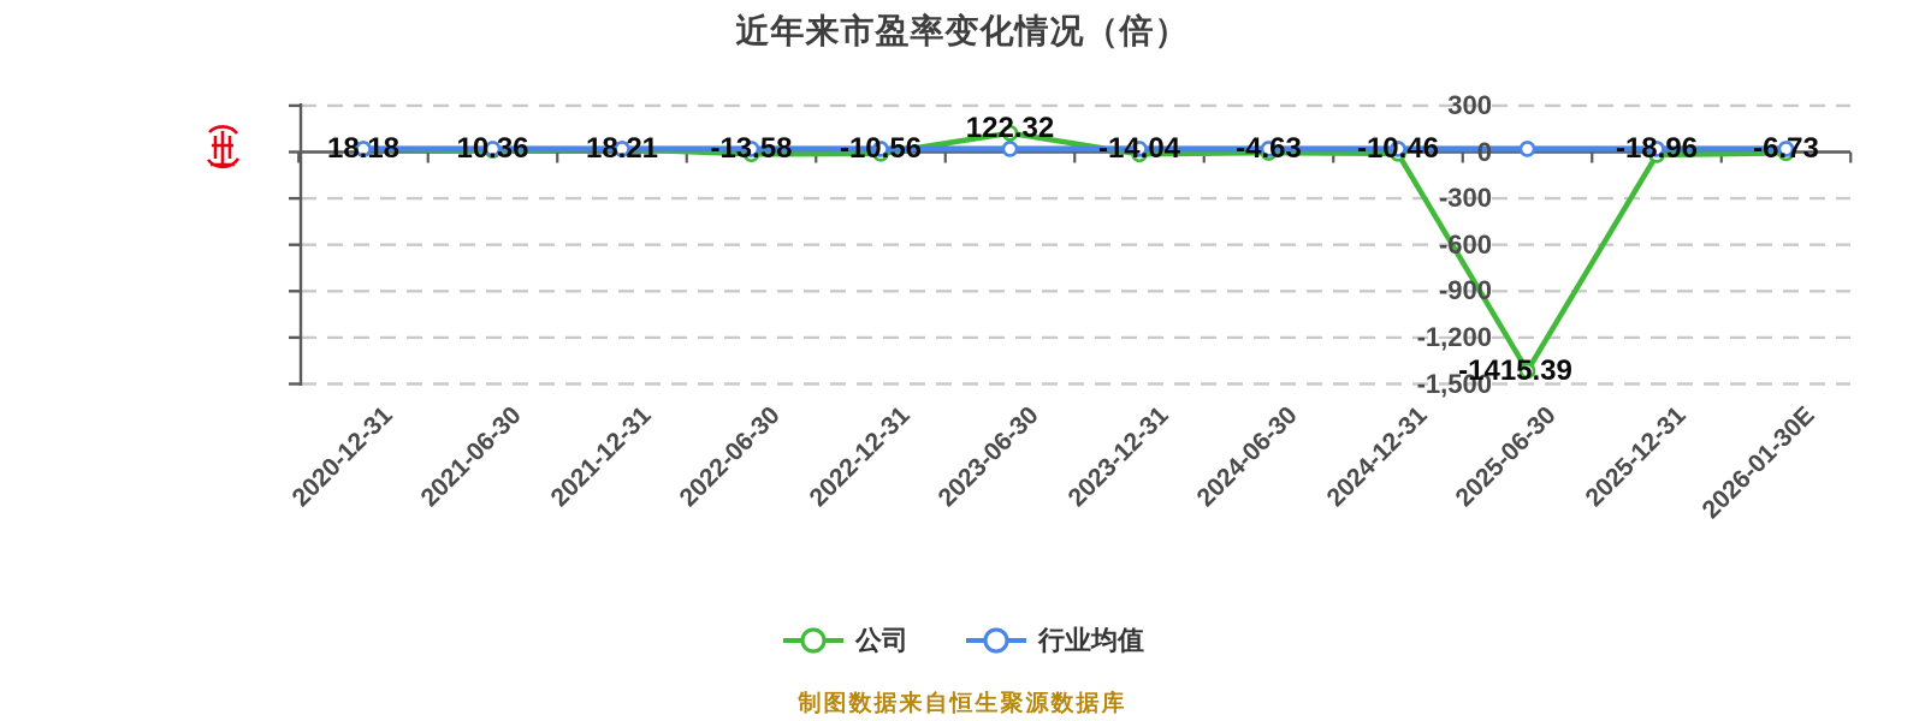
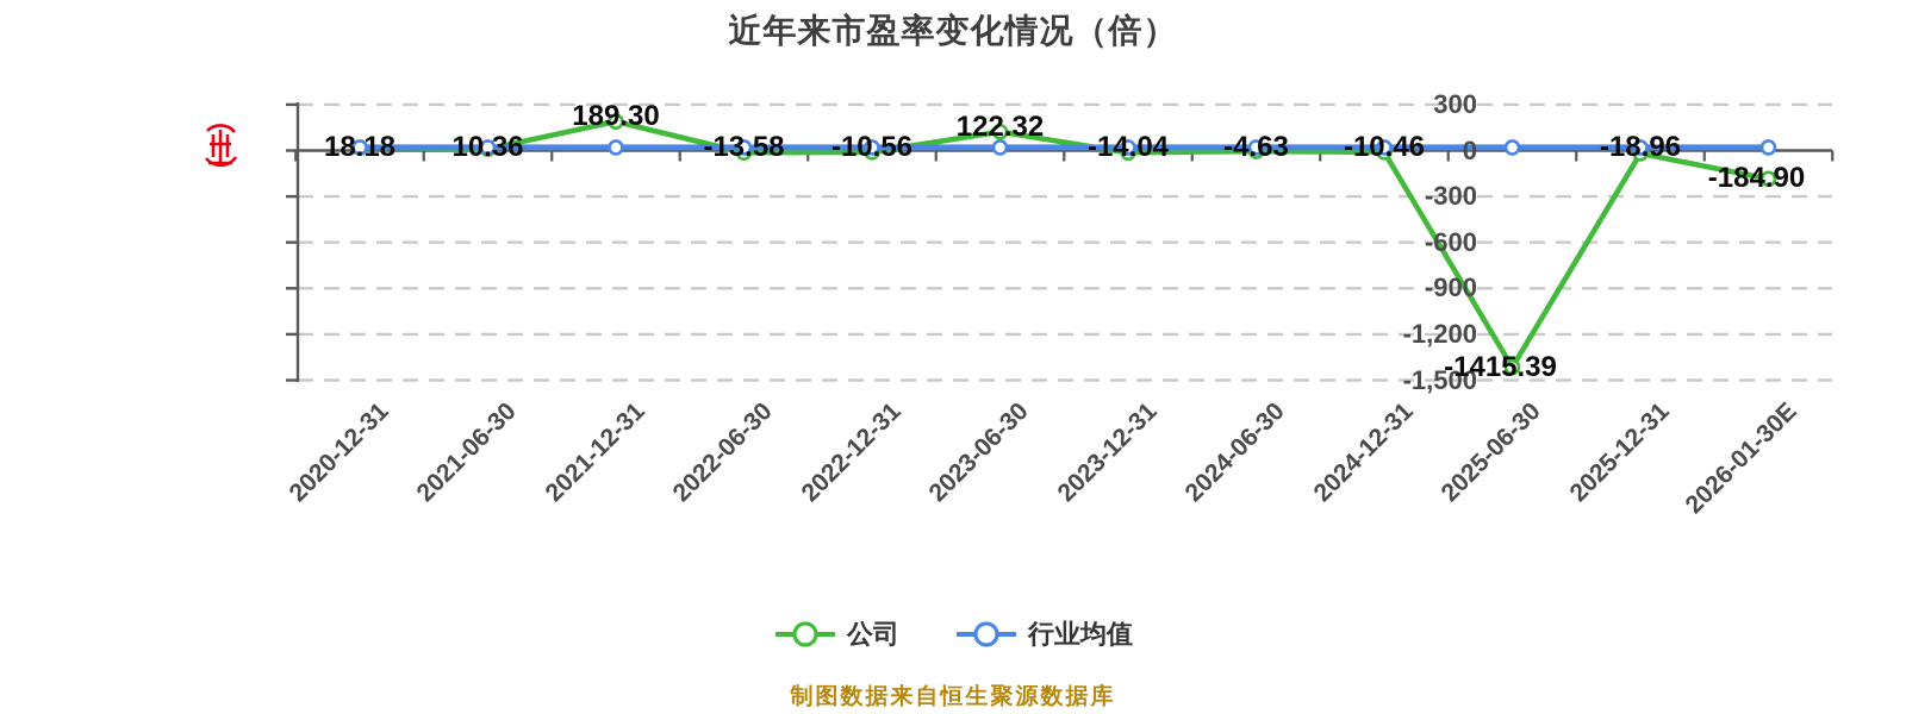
公司/2021-12-31: 18.21 -> 189.30
公司/2026-01-30E: -6.73 -> -184.90
